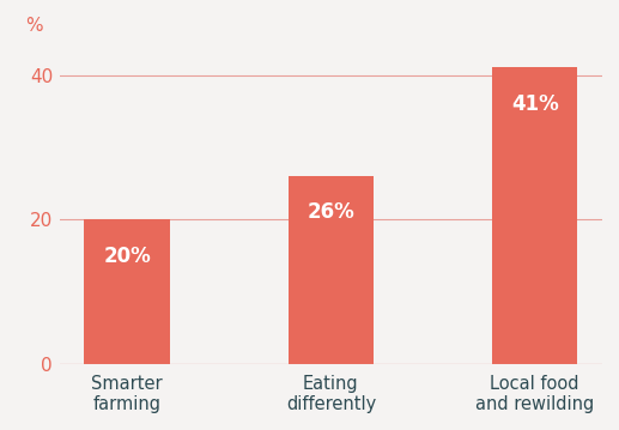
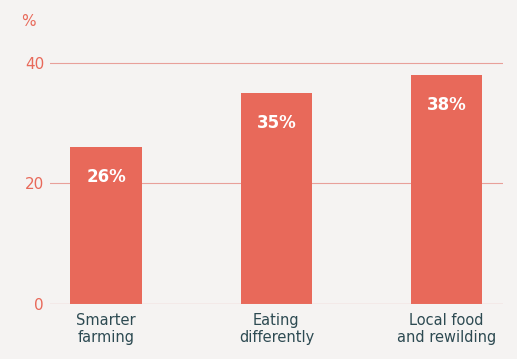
Smarter farming: 20% -> 26%
Eating differently: 26% -> 35%
Local food and rewilding: 41% -> 38%
